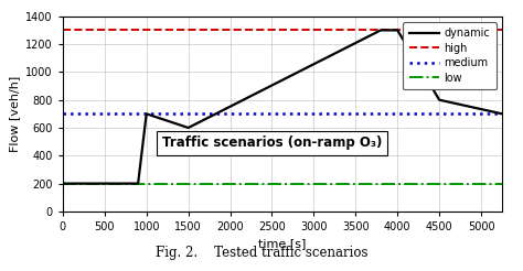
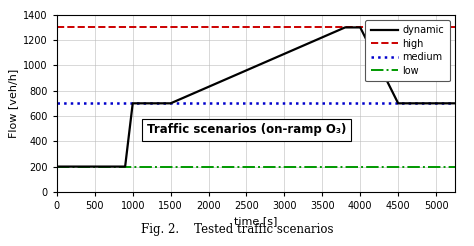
1500: 600 -> 700
4500: 800 -> 700
